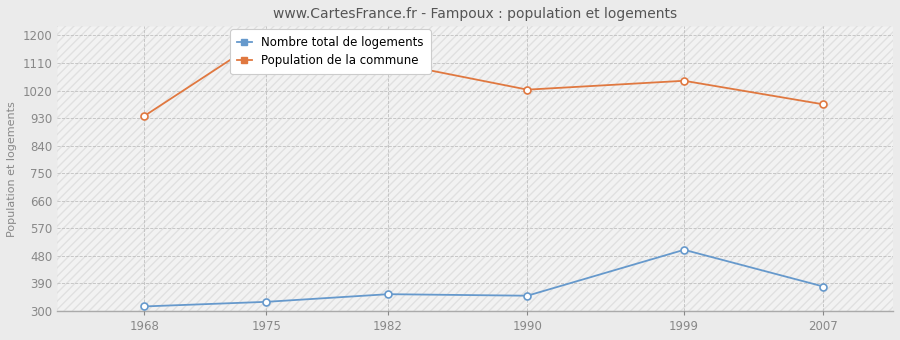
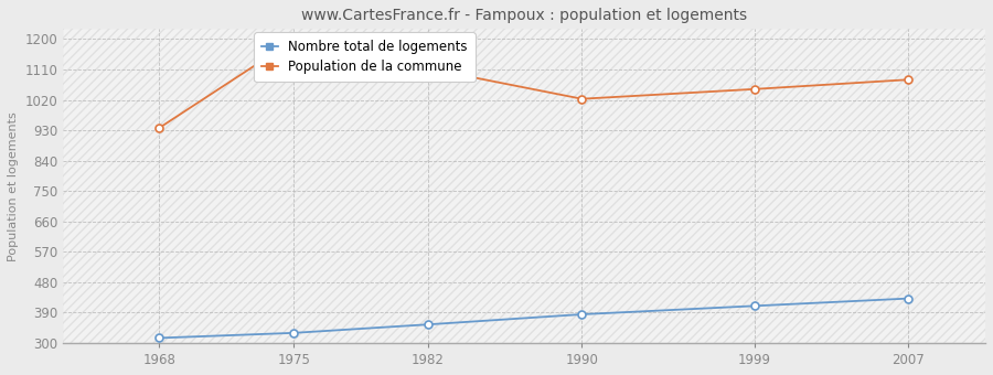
Nombre total de logements/1990: 350 -> 385
Nombre total de logements/1999: 500 -> 410
Nombre total de logements/2007: 380 -> 432
Population de la commune/2007: 975 -> 1080
